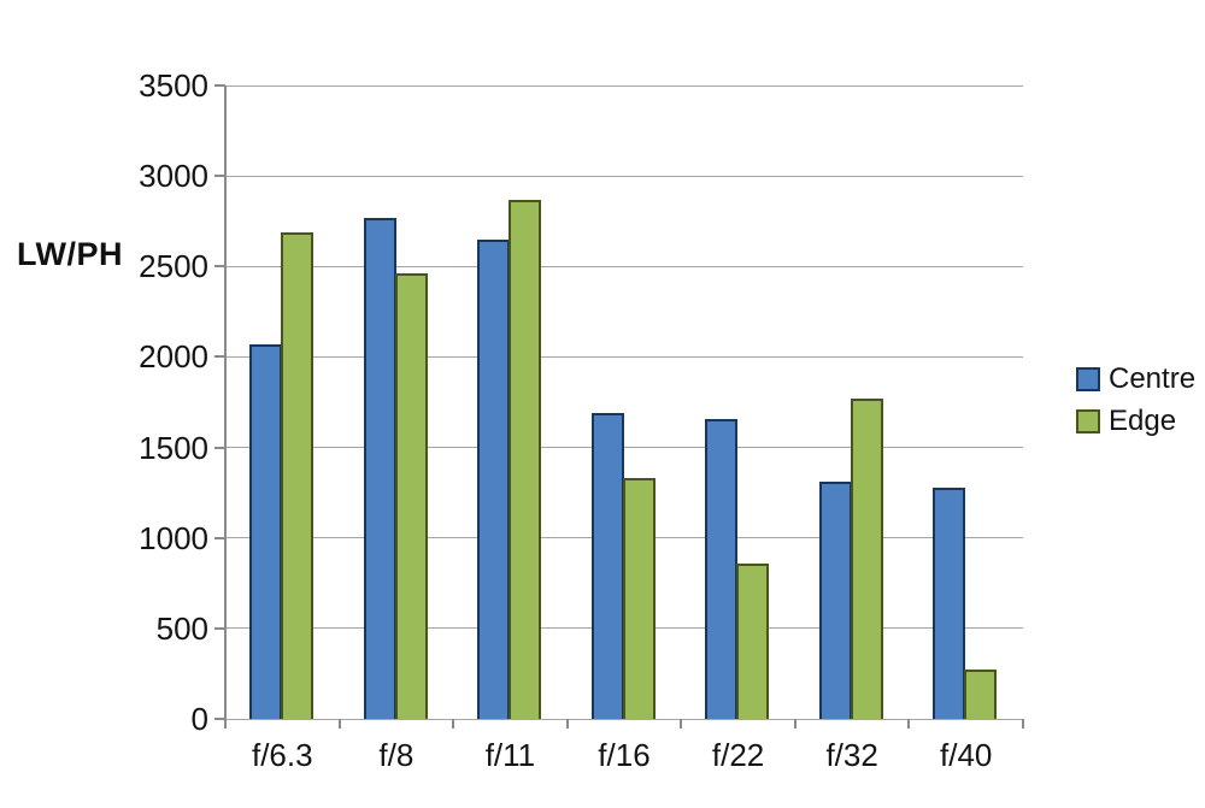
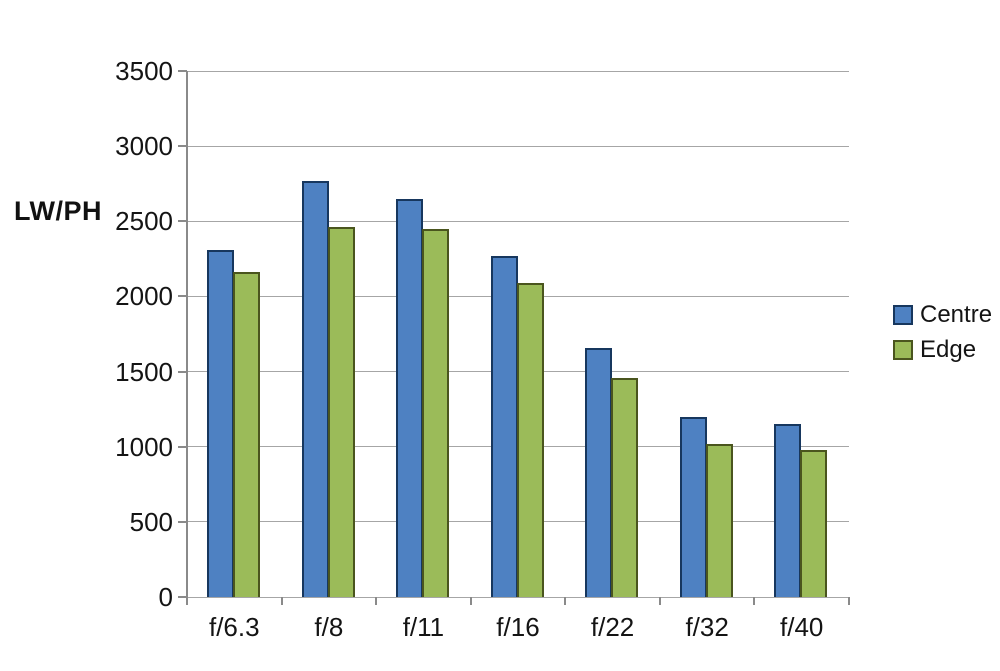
Centre/f/6.3: 2070 -> 2310
Edge/f/6.3: 2690 -> 2160
Edge/f/11: 2870 -> 2450
Centre/f/16: 1690 -> 2270
Edge/f/16: 1330 -> 2090
Edge/f/22: 860 -> 1460
Centre/f/32: 1310 -> 1200
Edge/f/32: 1770 -> 1020
Centre/f/40: 1280 -> 1150
Edge/f/40: 270 -> 980
